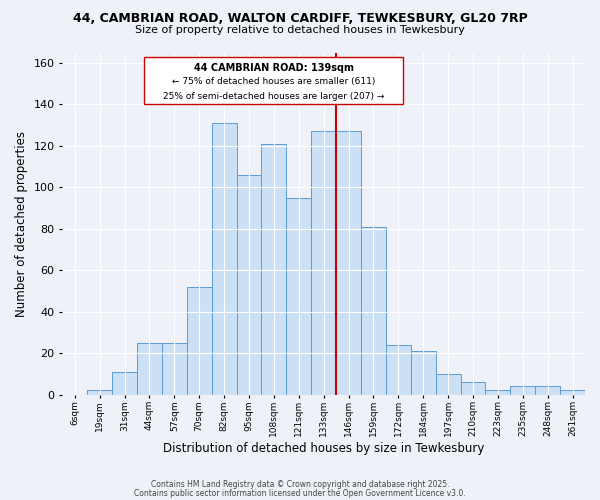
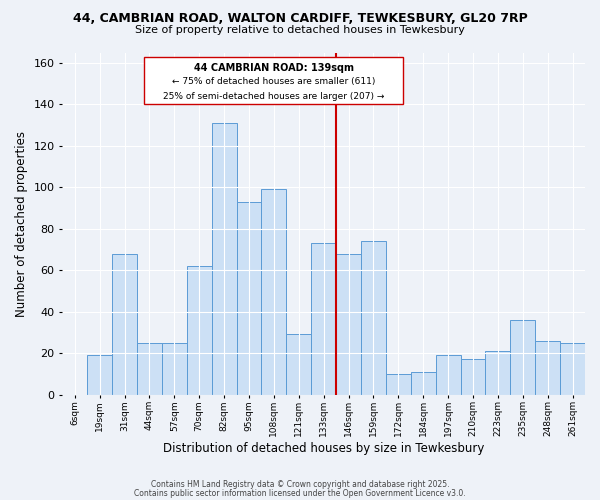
19sqm: 2 -> 19
31sqm: 11 -> 68
70sqm: 52 -> 62
95sqm: 106 -> 93
108sqm: 121 -> 99
121sqm: 95 -> 29
133sqm: 127 -> 73
146sqm: 127 -> 68
159sqm: 81 -> 74
172sqm: 24 -> 10
184sqm: 21 -> 11
197sqm: 10 -> 19
210sqm: 6 -> 17
223sqm: 2 -> 21
235sqm: 4 -> 36
248sqm: 4 -> 26
261sqm: 2 -> 25
